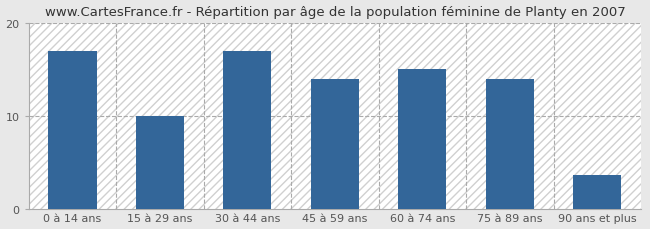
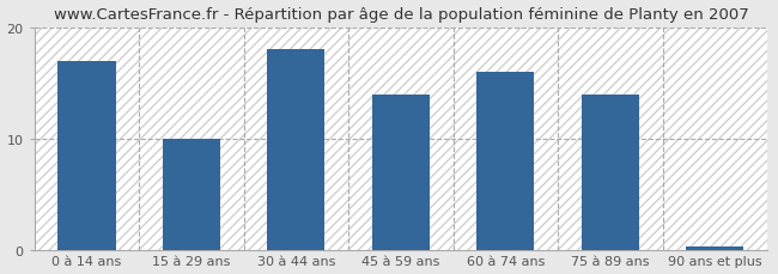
30 à 44 ans: 17.0 -> 18.0
60 à 74 ans: 15.0 -> 16.0
90 ans et plus: 3.6 -> 0.3
